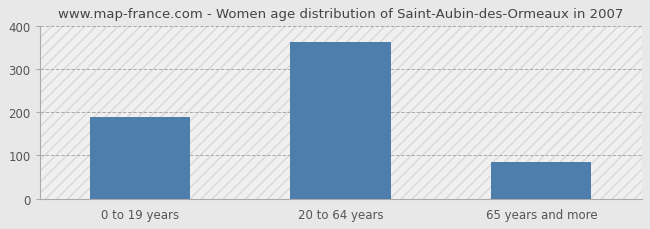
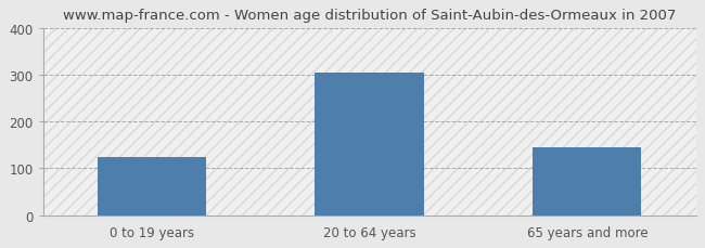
0 to 19 years: 188 -> 125
20 to 64 years: 362 -> 305
65 years and more: 84 -> 145
